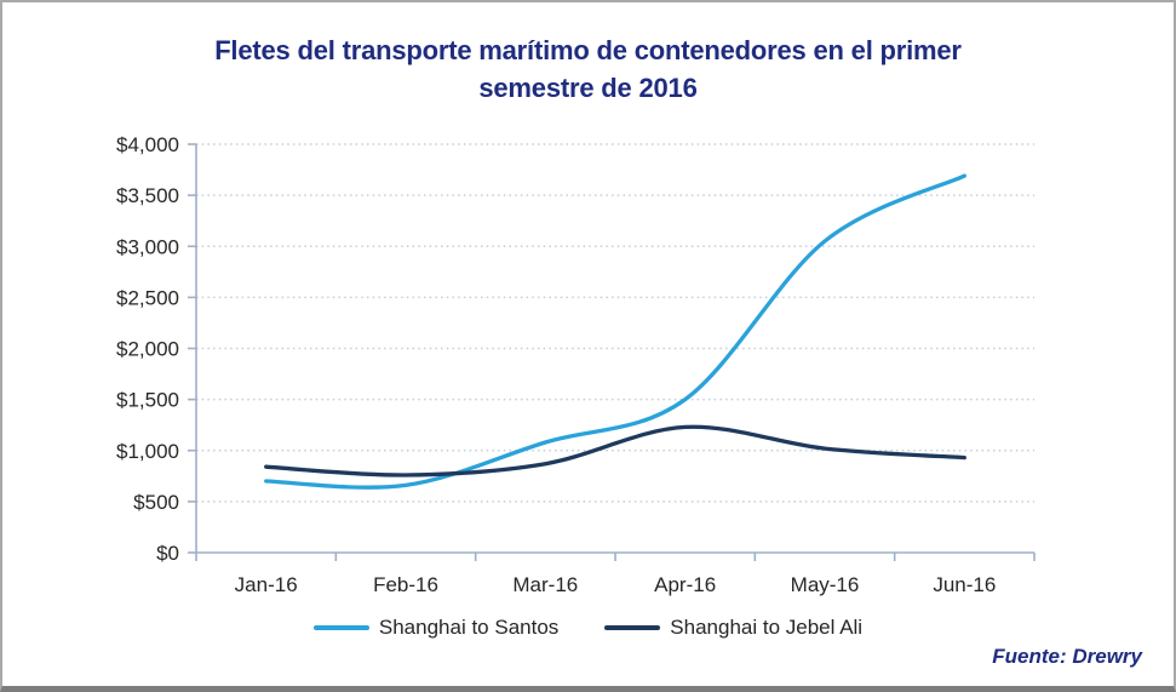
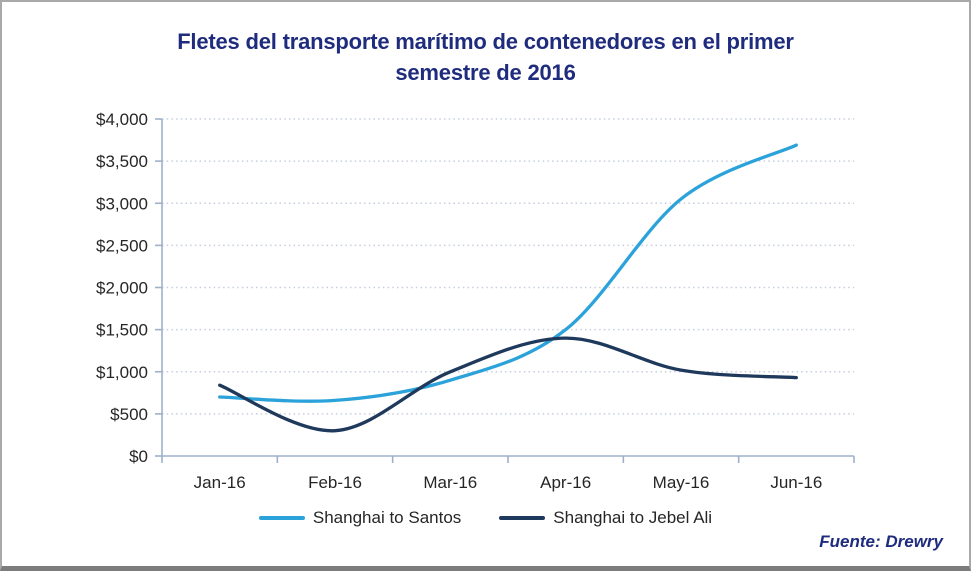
Shanghai to Jebel Ali/Feb-16: $800 -> $300
Shanghai to Santos/Mar-16: $1100 -> $900
Shanghai to Jebel Ali/Mar-16: $900 -> $1000
Shanghai to Jebel Ali/Apr-16: $1200 -> $1400
